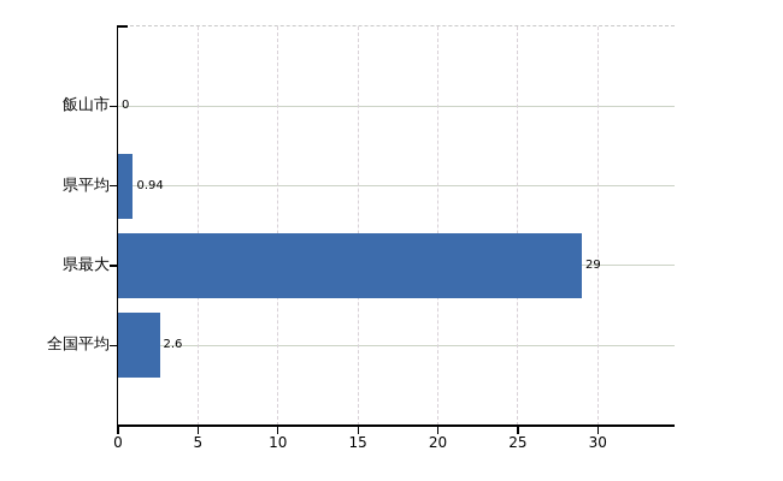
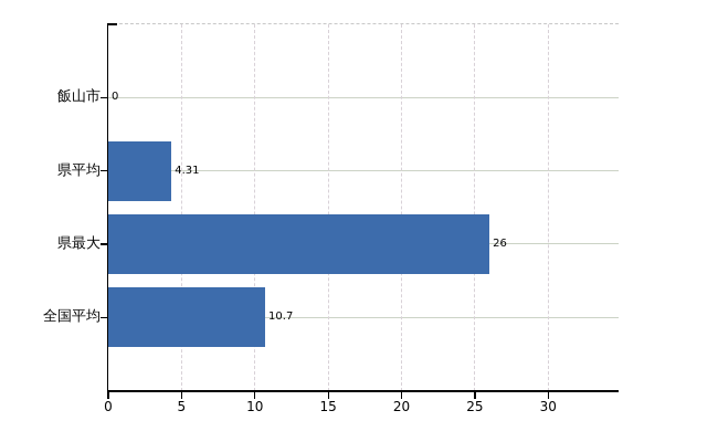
県平均: 0.94 -> 4.31
県最大: 29 -> 26
全国平均: 2.6 -> 10.7
